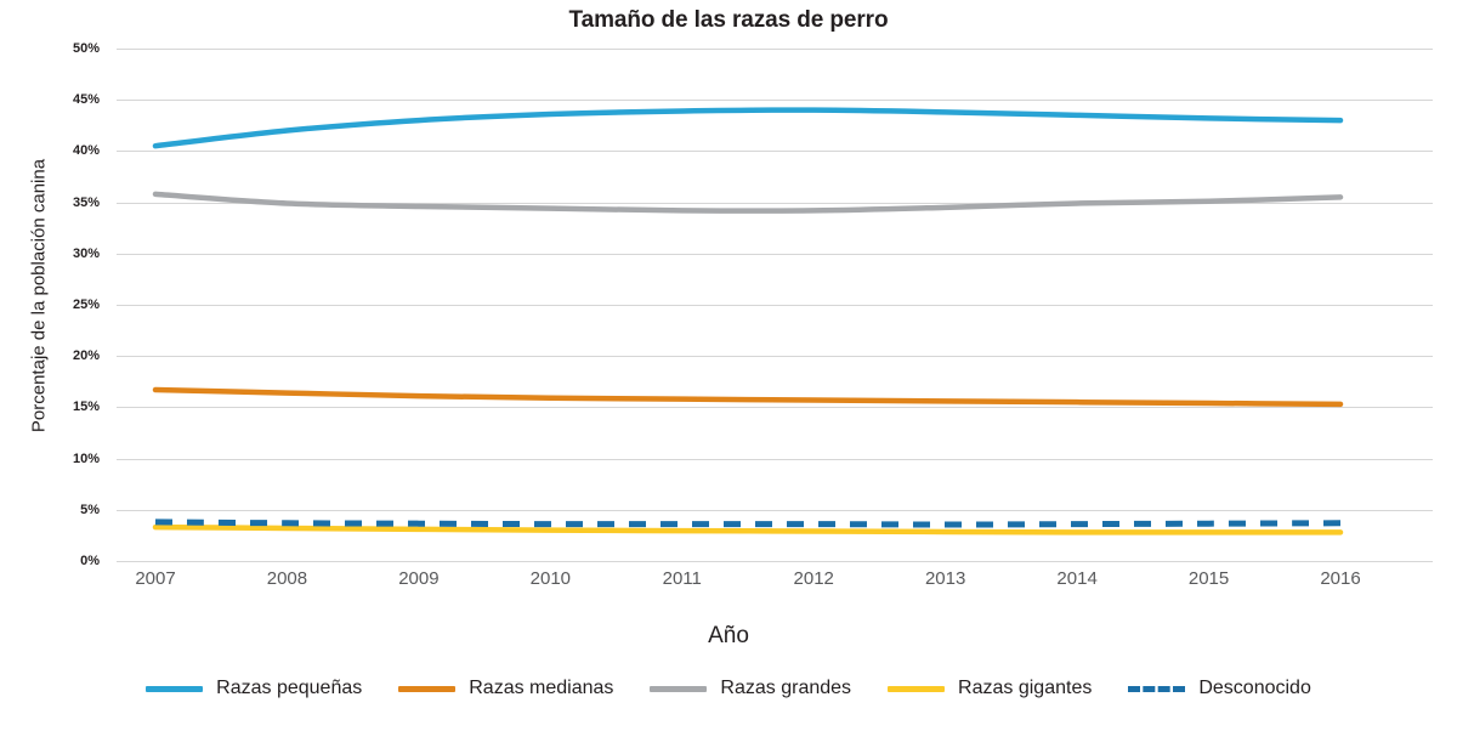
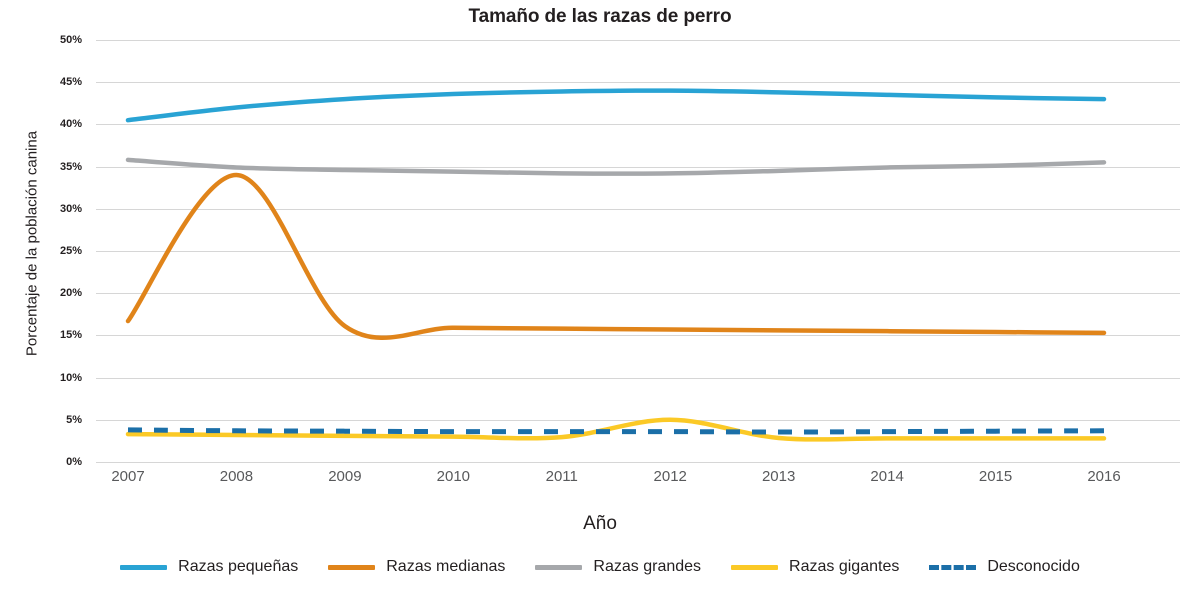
Razas medianas/2008: 16% -> 34%
Razas gigantes/2012: 3% -> 5%
